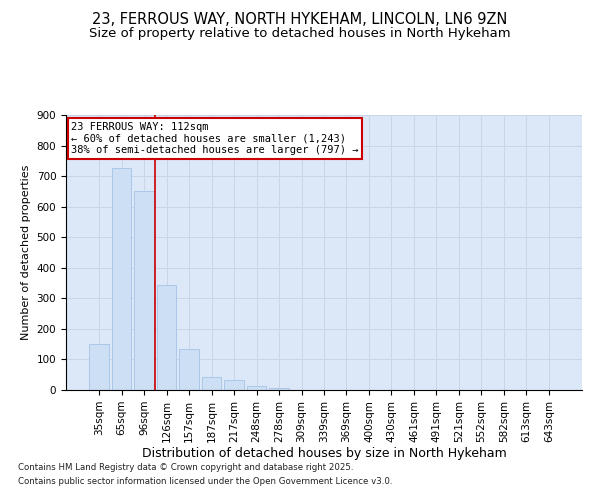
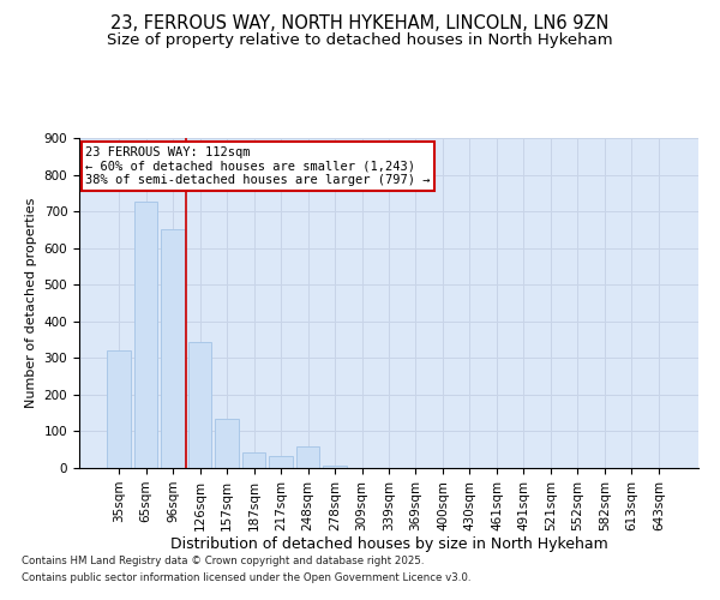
35sqm: 152 -> 320
248sqm: 12 -> 60
